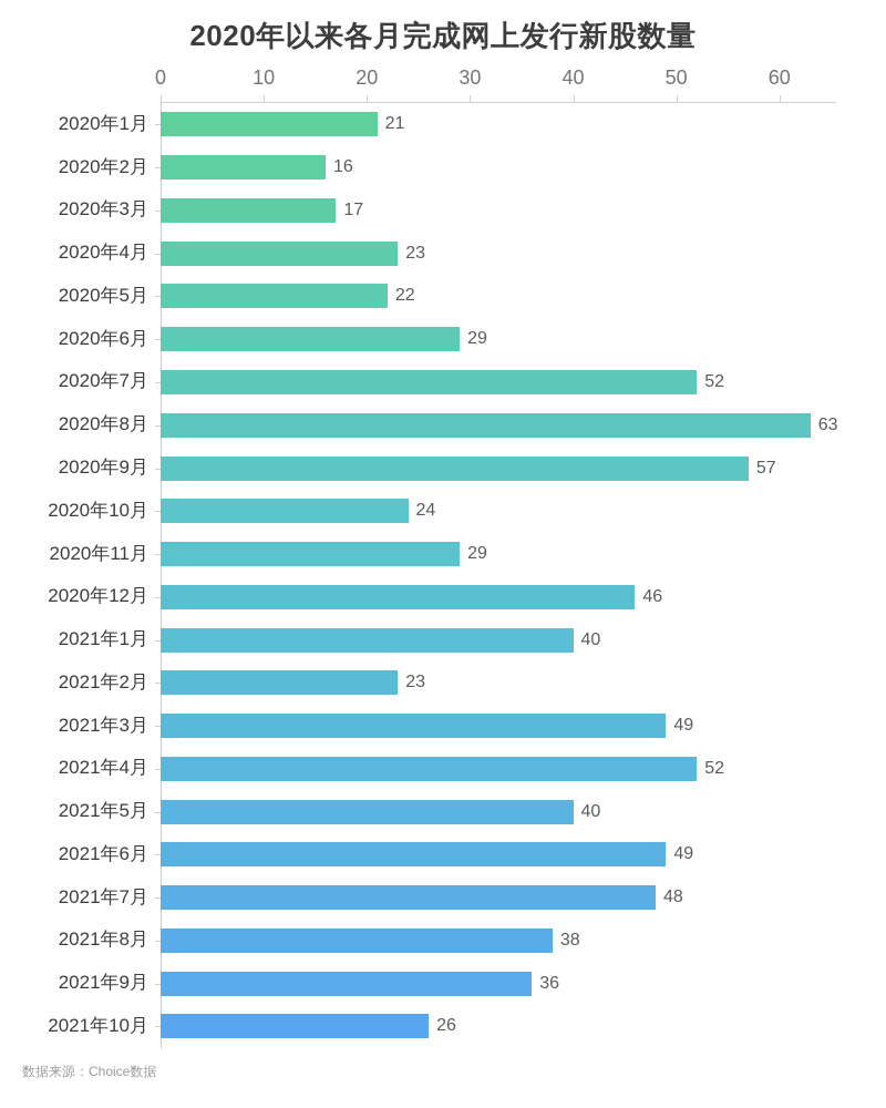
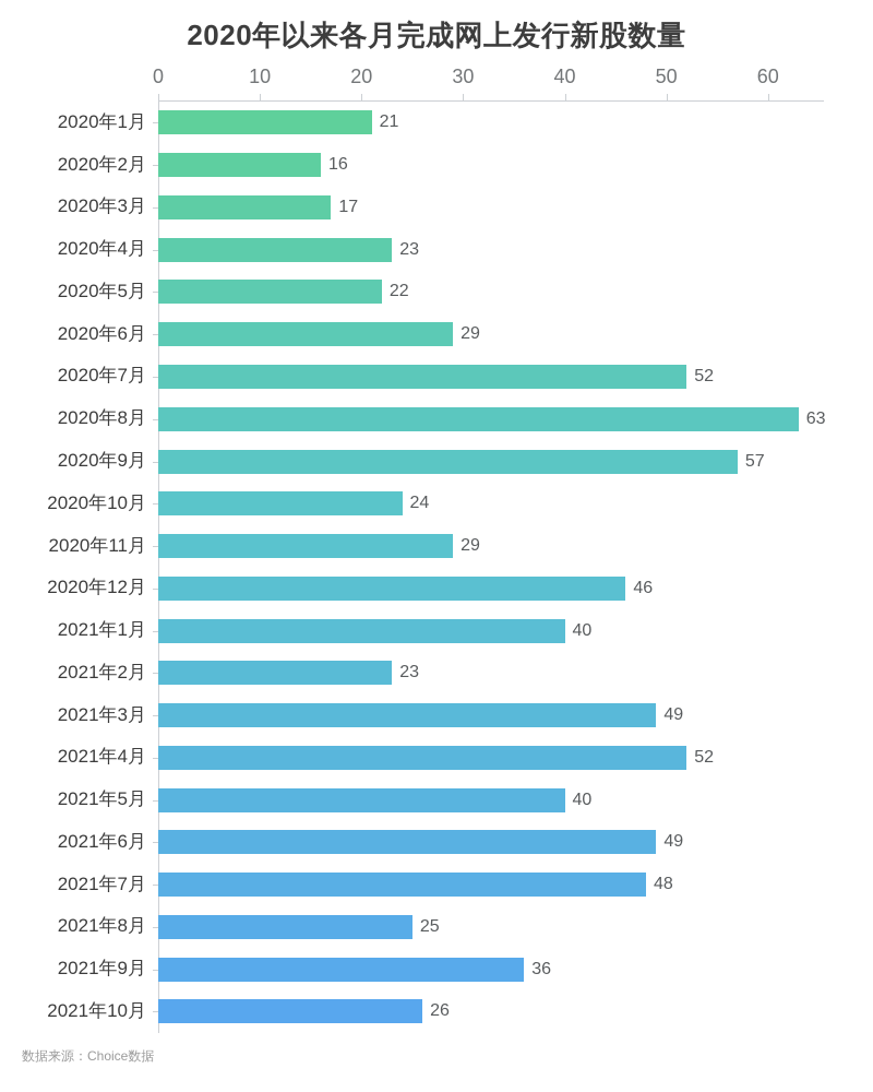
2021年8月: 38 -> 25
